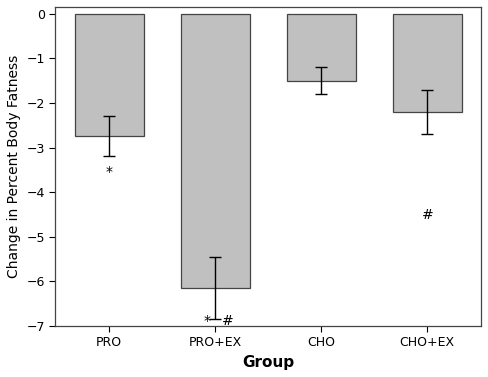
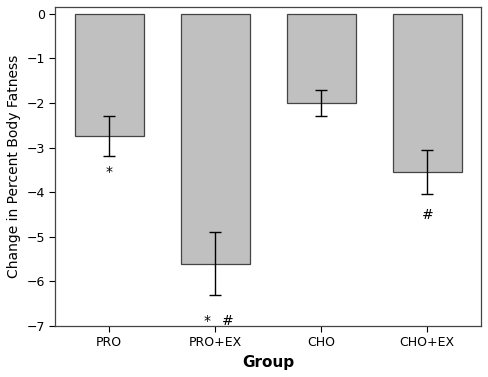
PRO+EX: -6.15 -> -5.60
CHO: -1.50 -> -2.00
CHO+EX: -2.20 -> -3.55
